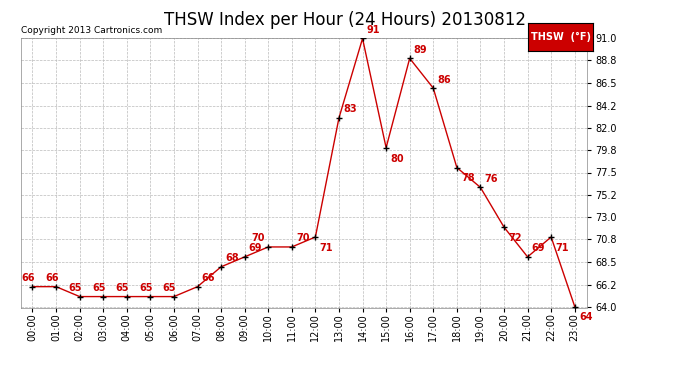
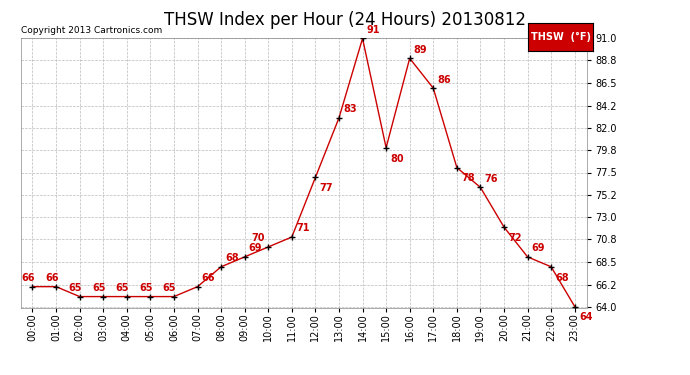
11:00: 70 -> 71
12:00: 71 -> 77
22:00: 71 -> 68
